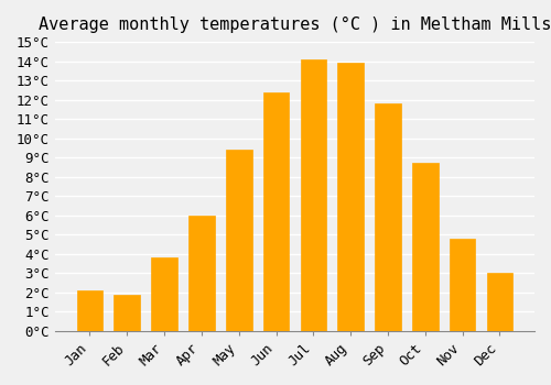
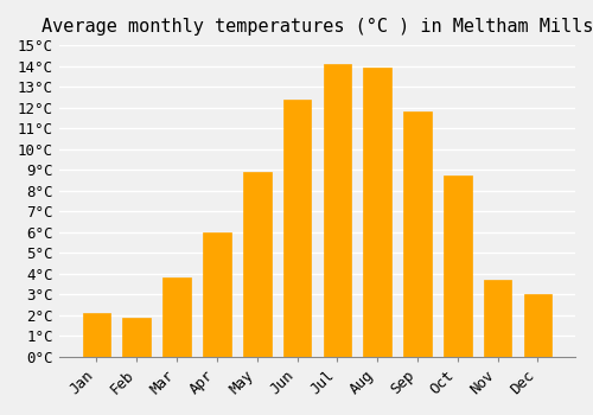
May: 9.4°C -> 8.9°C
Nov: 4.8°C -> 3.7°C
